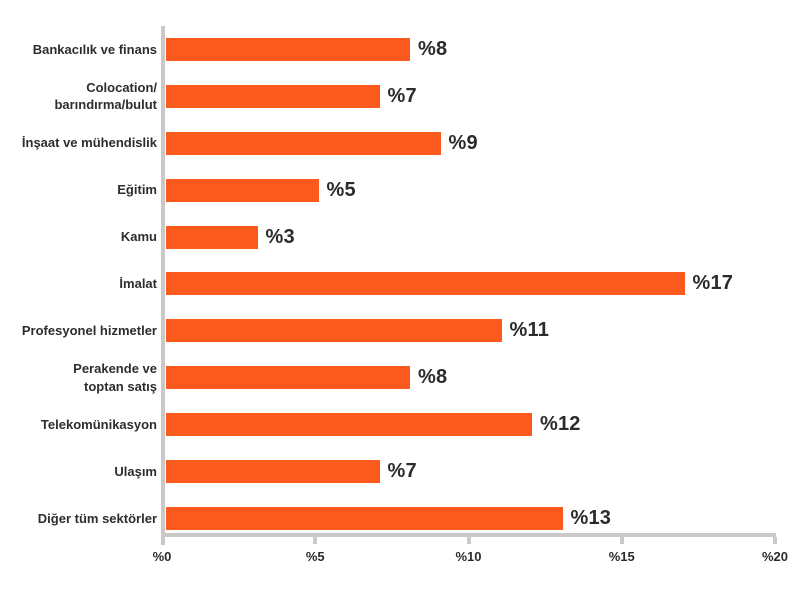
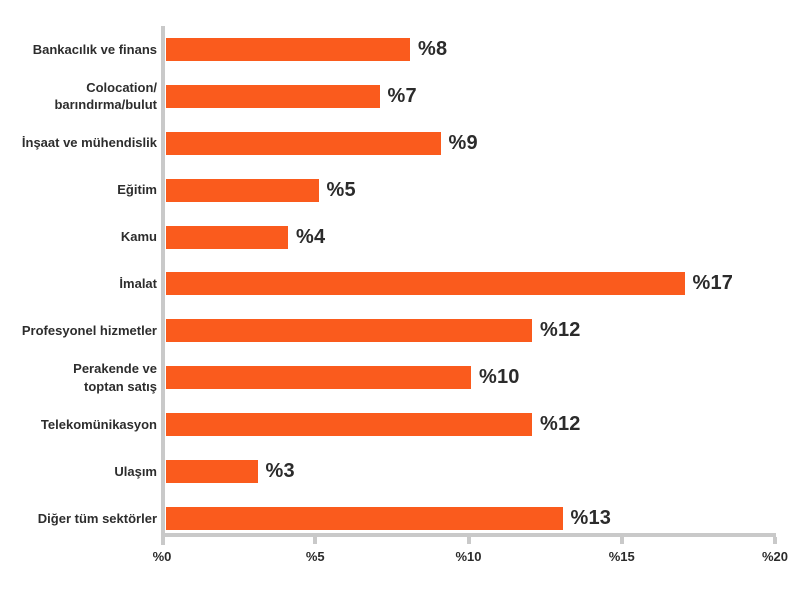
Kamu: 3 -> 4
Profesyonel hizmetler: 11 -> 12
Perakende ve toptan satış: 8 -> 10
Ulaşım: 7 -> 3
